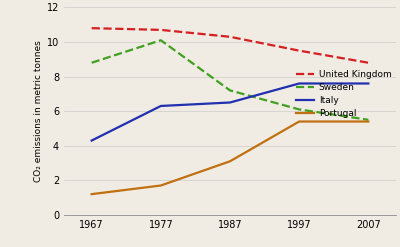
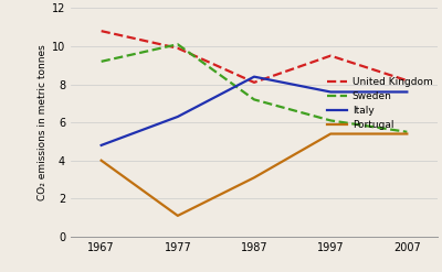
Sweden/1967: 8.8 -> 9.2
Italy/1967: 4.3 -> 4.8
Portugal/1967: 1.2 -> 4.0
United Kingdom/1977: 10.7 -> 9.9
Portugal/1977: 1.7 -> 1.1
United Kingdom/1987: 10.3 -> 8.1
Italy/1987: 6.5 -> 8.4
United Kingdom/2007: 8.8 -> 8.2
